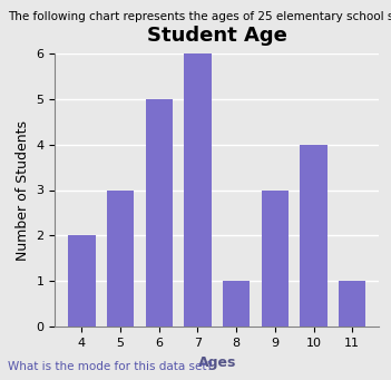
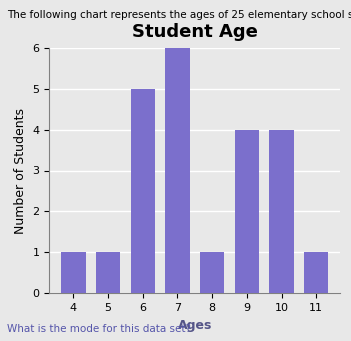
4: 2 -> 1
5: 3 -> 1
9: 3 -> 4
